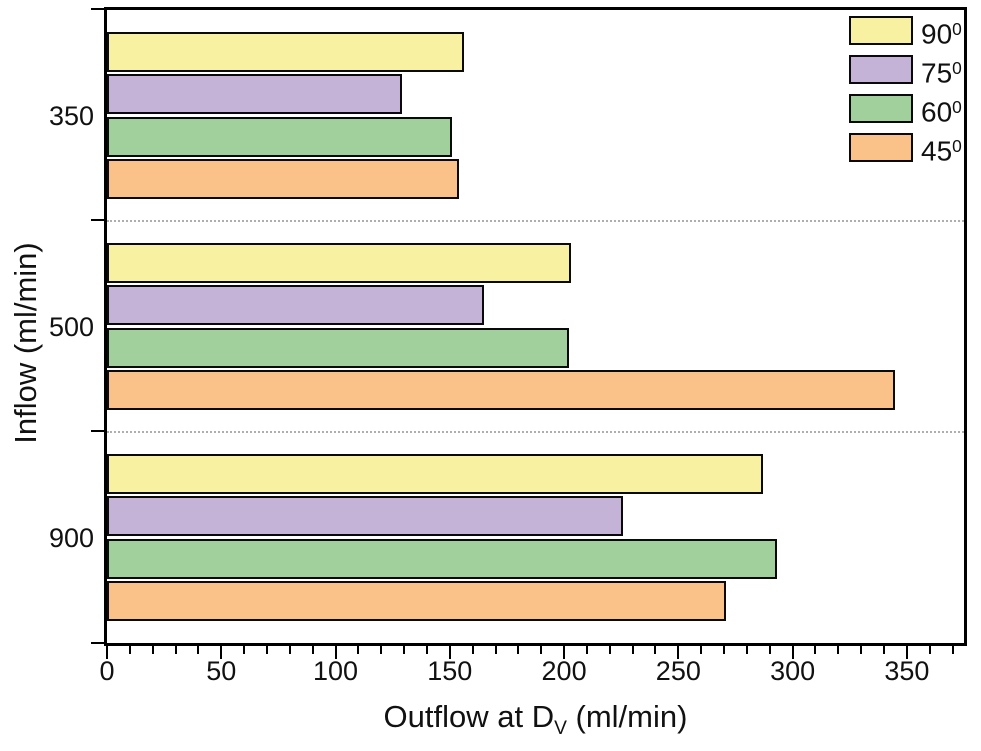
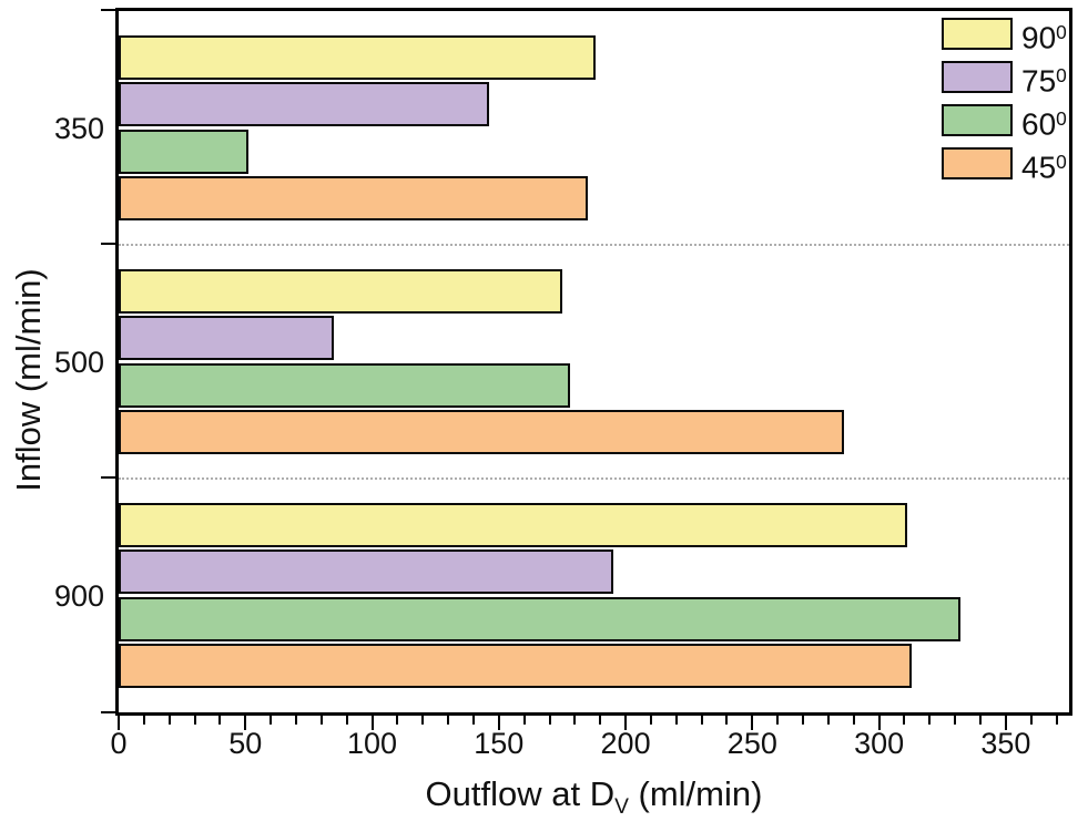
90/350: 156 -> 188
75/350: 129 -> 146
60/350: 151 -> 51
45/350: 154 -> 185
90/500: 203 -> 175
75/500: 165 -> 85
60/500: 202 -> 178
45/500: 345 -> 286
90/900: 287 -> 311
75/900: 226 -> 195
60/900: 293 -> 332
45/900: 271 -> 313
